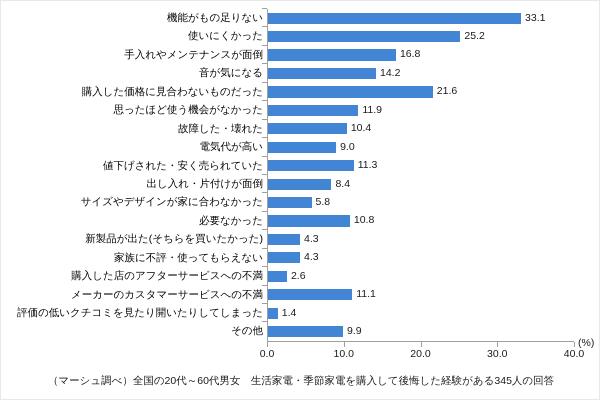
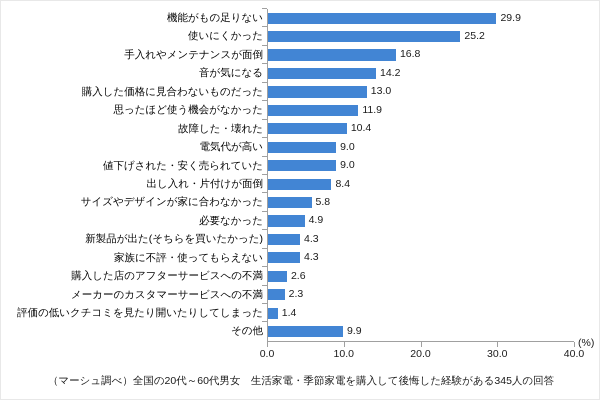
機能がもの足りない: 33.1 -> 29.9
購入した価格に見合わないものだった: 21.6 -> 13.0
値下げされた・安く売られていた: 11.3 -> 9.0
必要なかった: 10.8 -> 4.9
メーカーのカスタマーサービスへの不満: 11.1 -> 2.3
